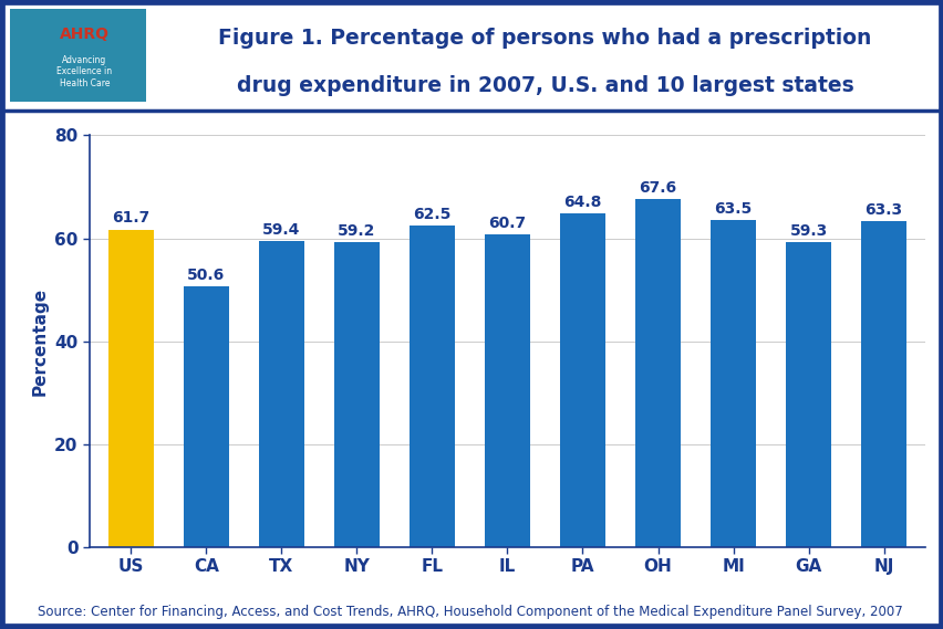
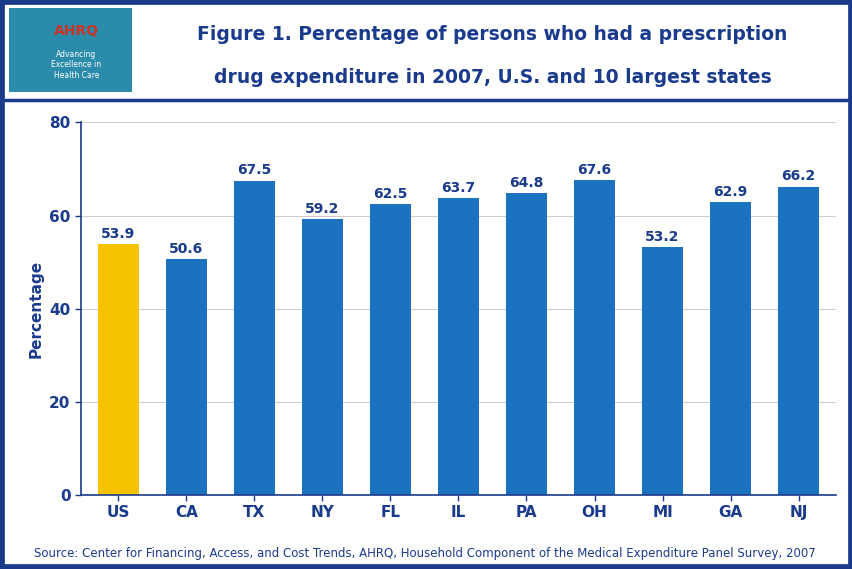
US: 61.7 -> 53.9
TX: 59.4 -> 67.5
IL: 60.7 -> 63.7
MI: 63.5 -> 53.2
GA: 59.3 -> 62.9
NJ: 63.3 -> 66.2
